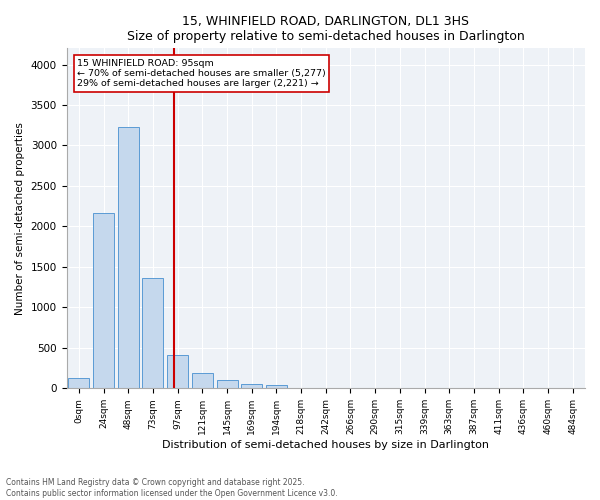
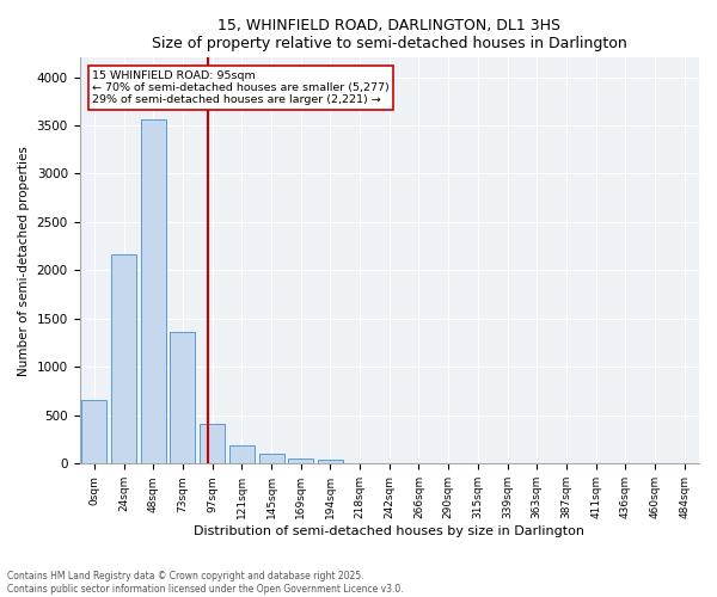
0sqm: 130 -> 660
48sqm: 3230 -> 3560
